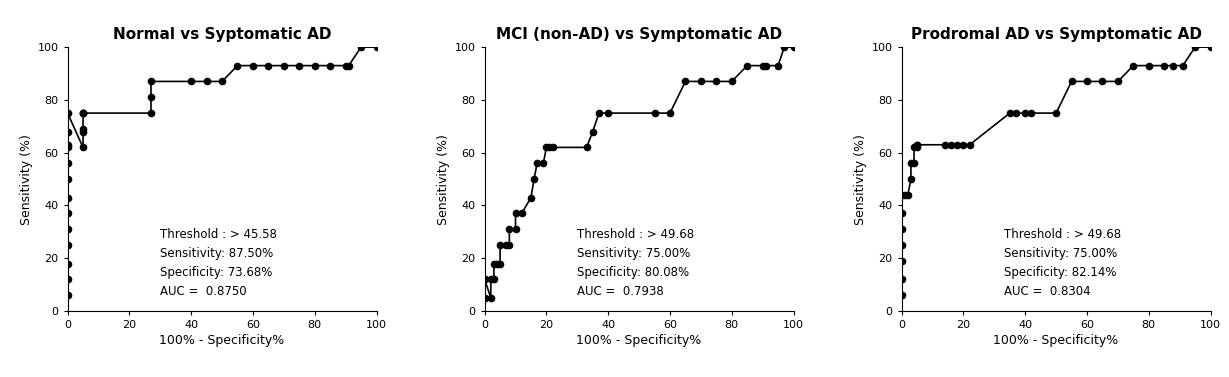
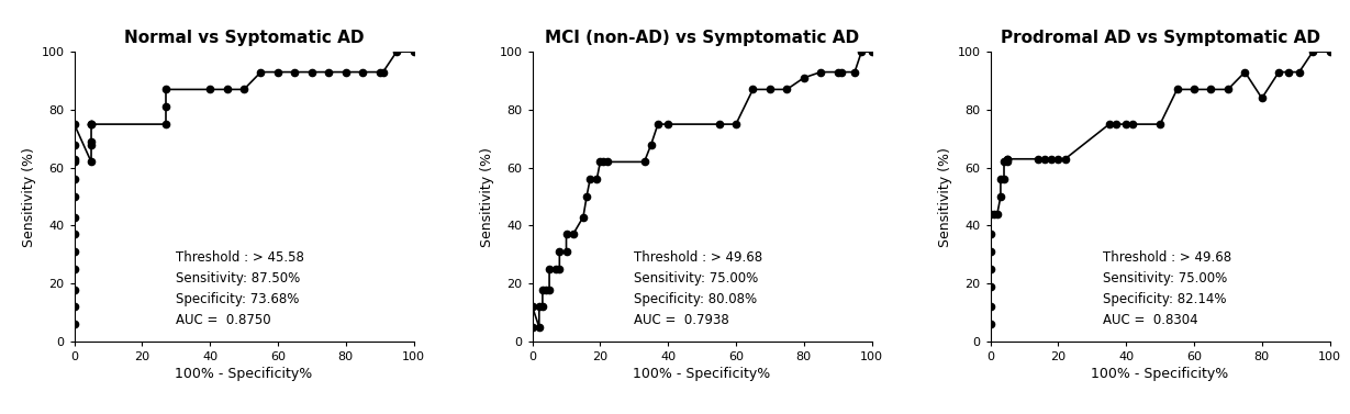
MCI (non-AD) vs Symptomatic AD/80: 87 -> 91
Prodromal AD vs Symptomatic AD/80: 93 -> 84
